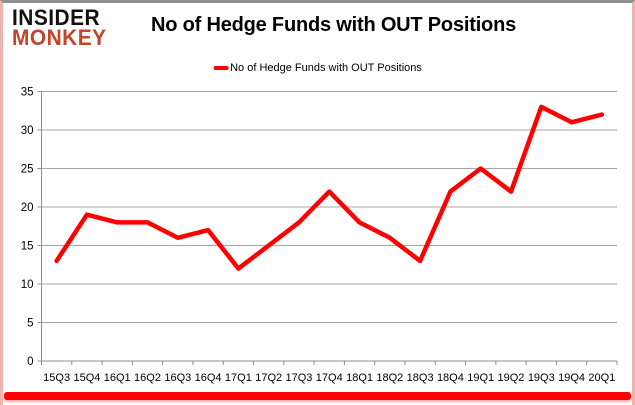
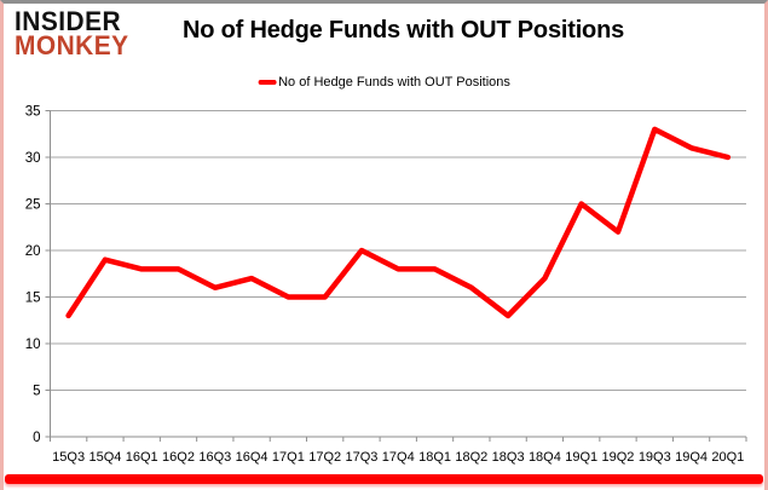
17Q1: 12 -> 15
17Q3: 18 -> 20
17Q4: 22 -> 18
18Q4: 22 -> 17
20Q1: 32 -> 30
